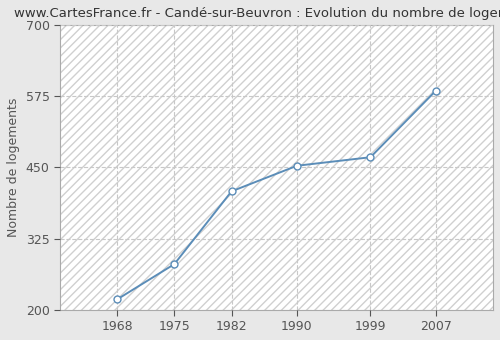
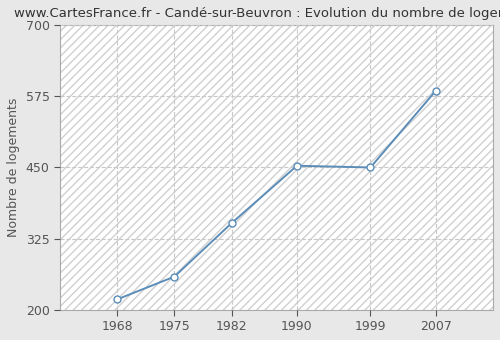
1975: 280 -> 258
1982: 408 -> 352
1999: 468 -> 450
